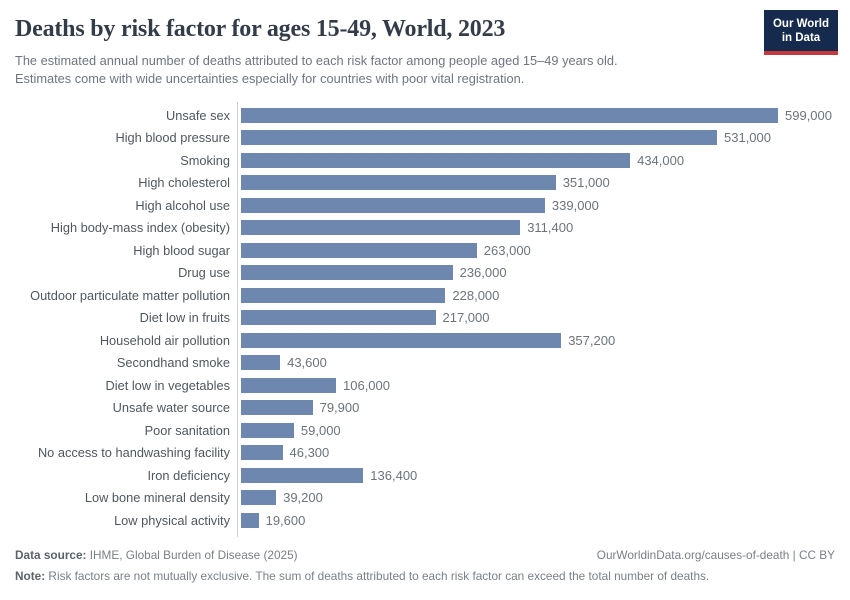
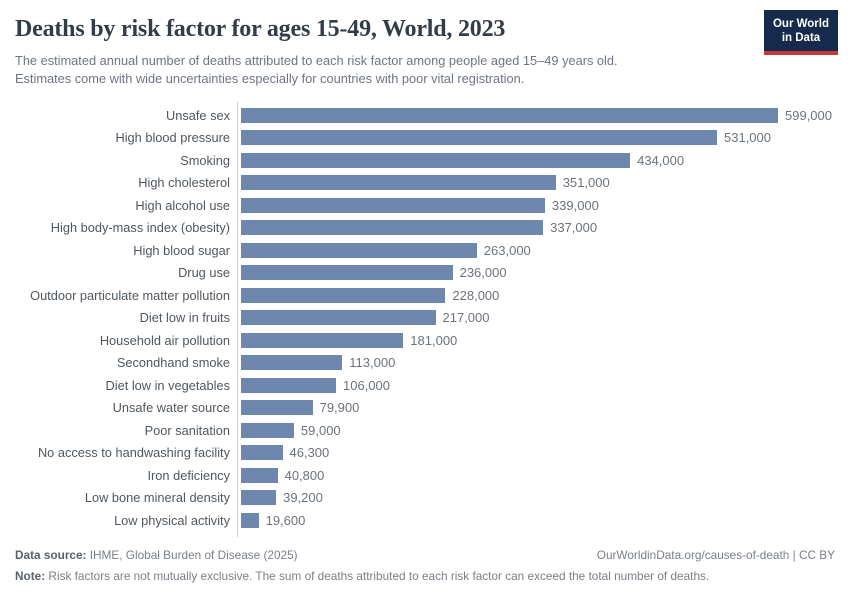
High body-mass index (obesity): 311,400 -> 337,000
Household air pollution: 357,200 -> 181,000
Secondhand smoke: 43,600 -> 113,000
Iron deficiency: 136,400 -> 40,800
